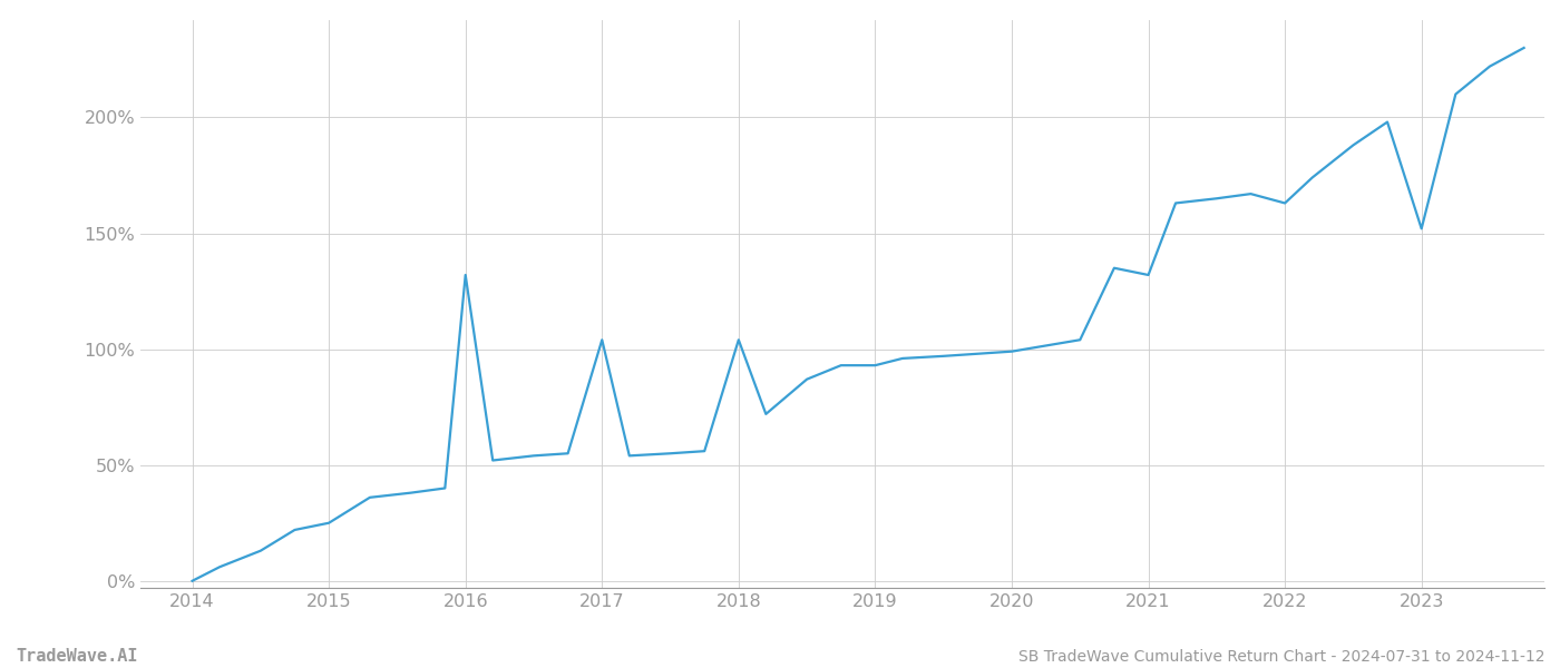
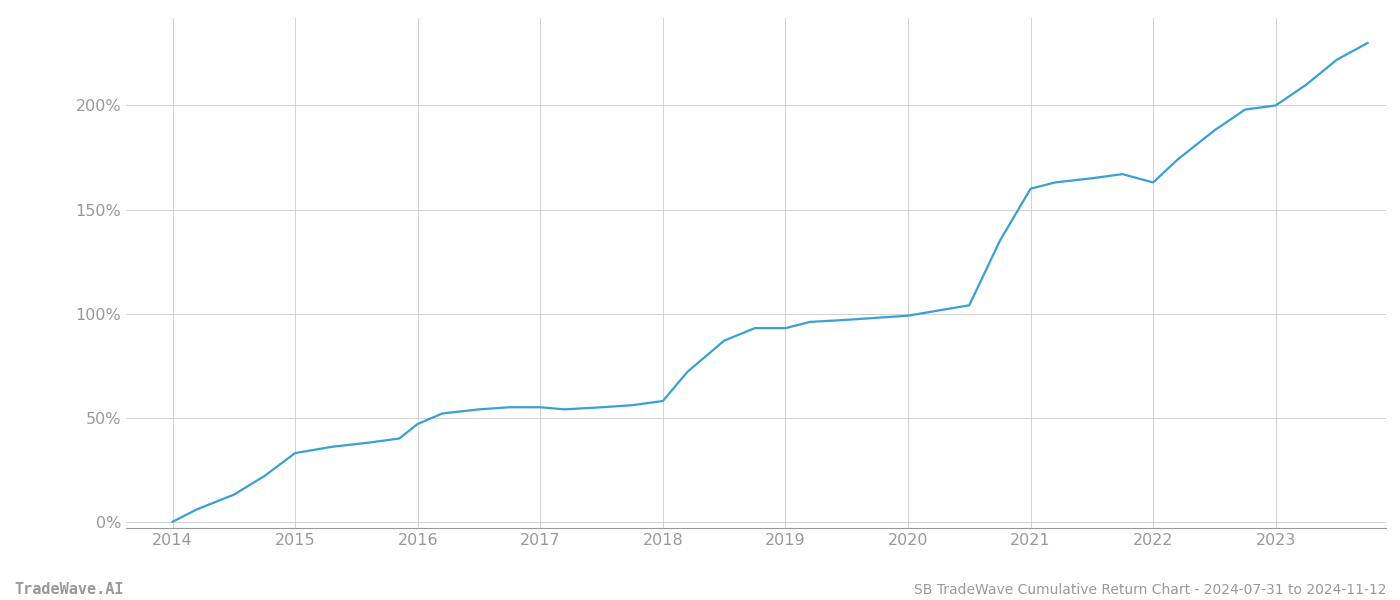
2015: 25% -> 33%
2016: 132% -> 47%
2017: 104% -> 55%
2018: 104% -> 58%
2021: 132% -> 160%
2023: 152% -> 200%
